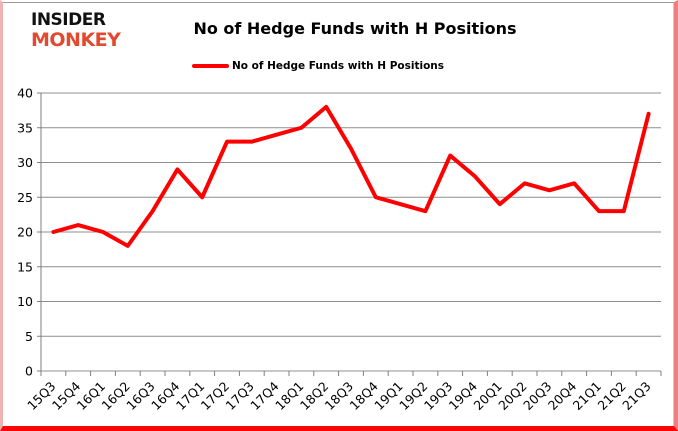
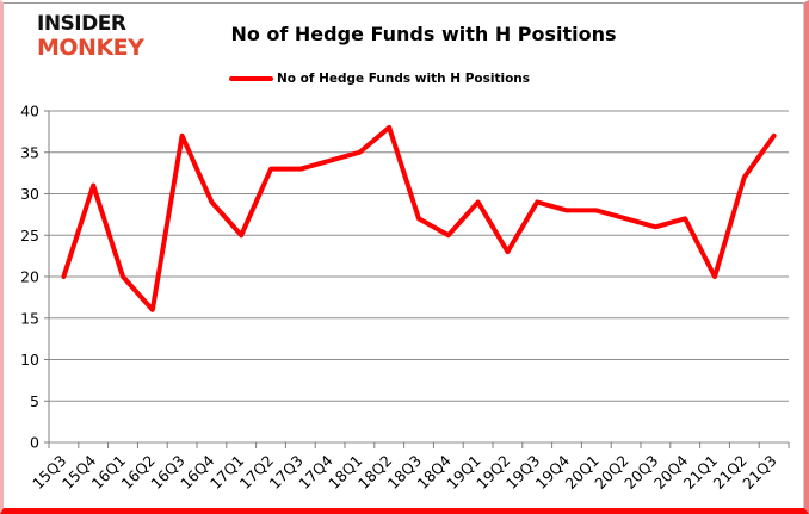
15Q4: 21 -> 31
16Q2: 18 -> 16
16Q3: 23 -> 37
18Q3: 32 -> 27
19Q1: 24 -> 29
19Q3: 31 -> 29
20Q1: 24 -> 28
21Q1: 23 -> 20
21Q2: 23 -> 32
